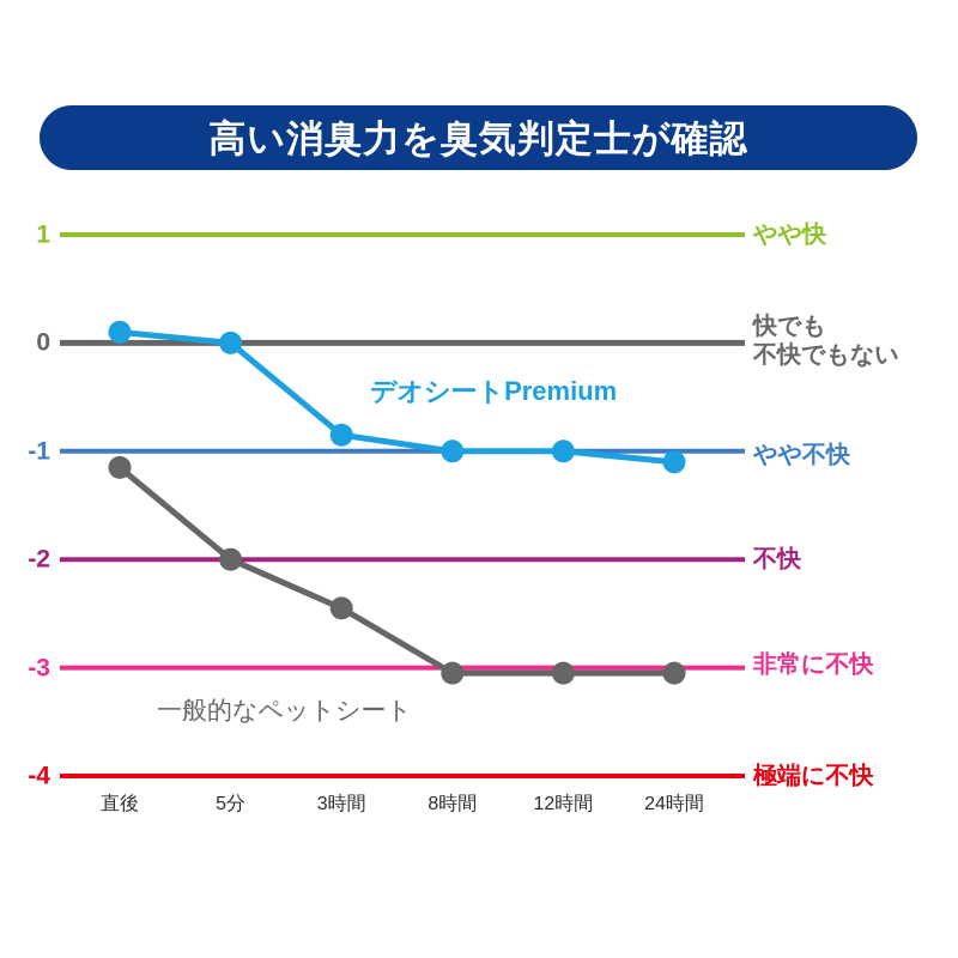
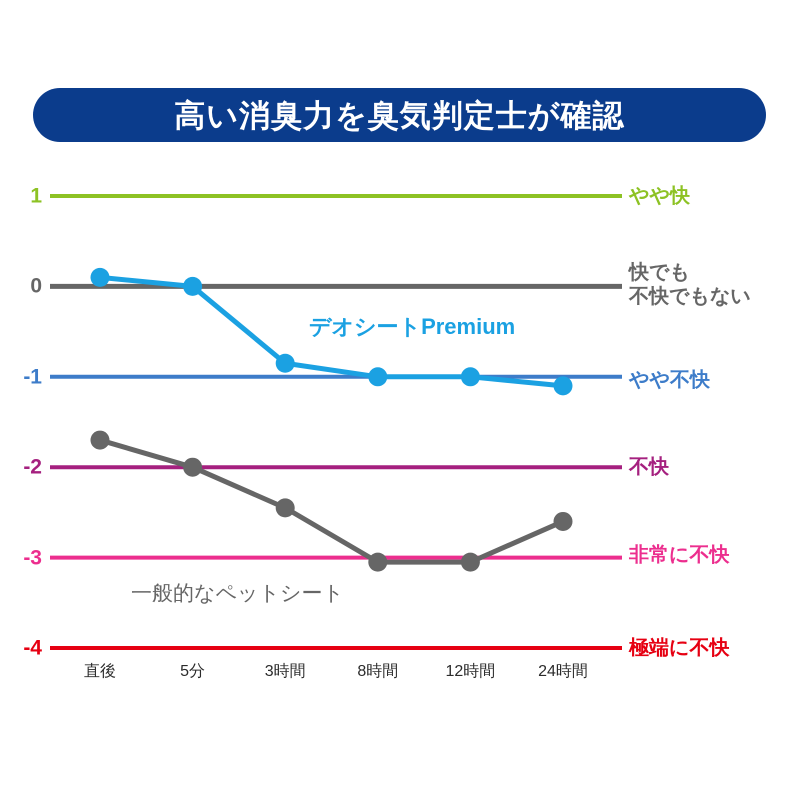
一般的なペットシート/直後: -1.1 -> -1.7
一般的なペットシート/24時間: -3.0 -> -2.6
